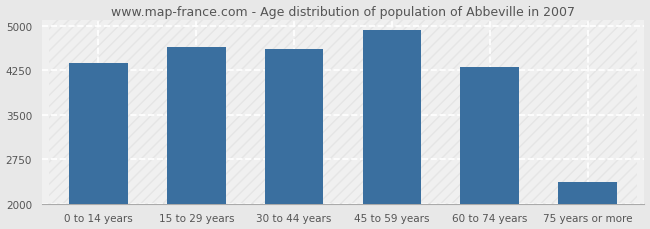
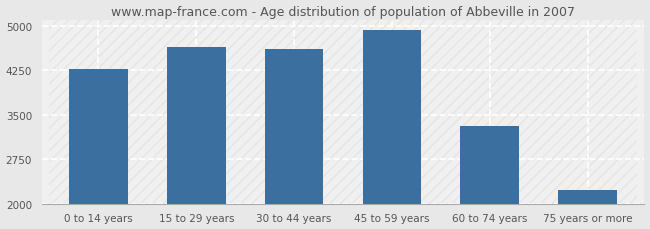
0 to 14 years: 4380 -> 4270
60 to 74 years: 4300 -> 3310
75 years or more: 2360 -> 2230
